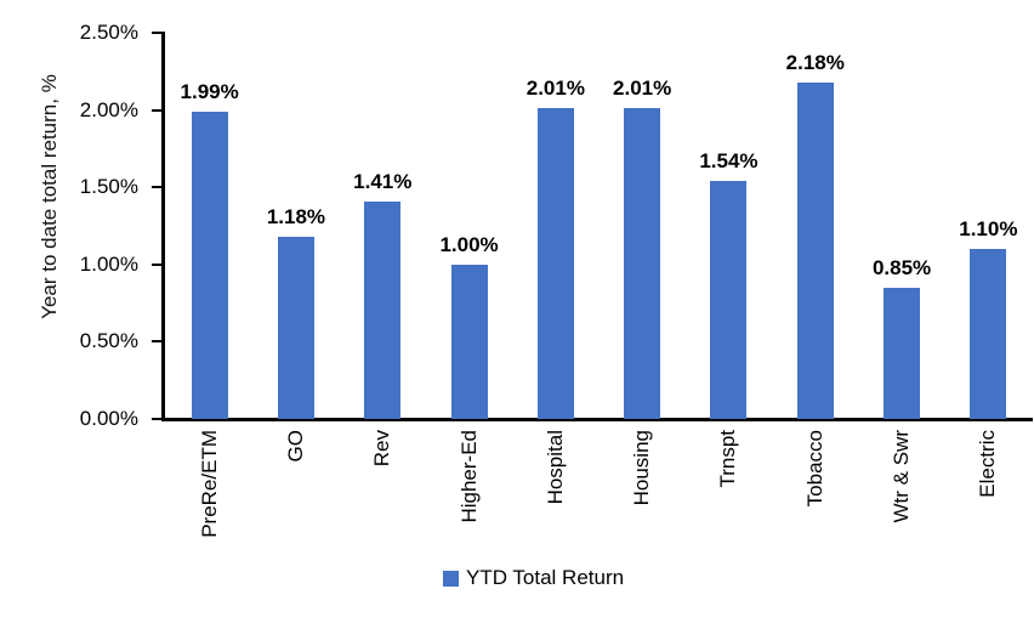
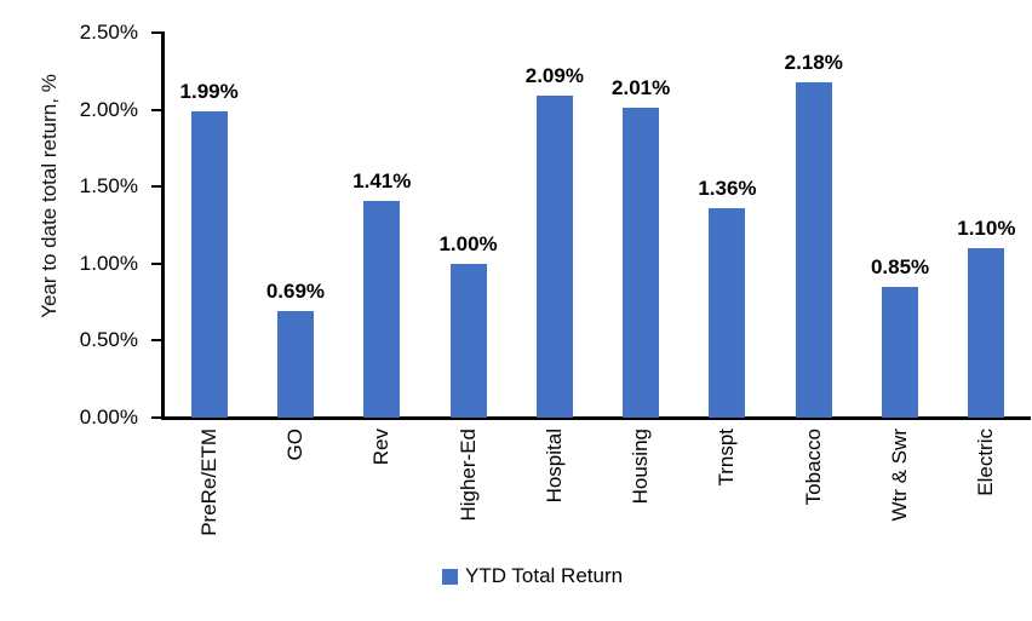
GO: 1.18% -> 0.69%
Hospital: 2.01% -> 2.09%
Trnspt: 1.54% -> 1.36%
